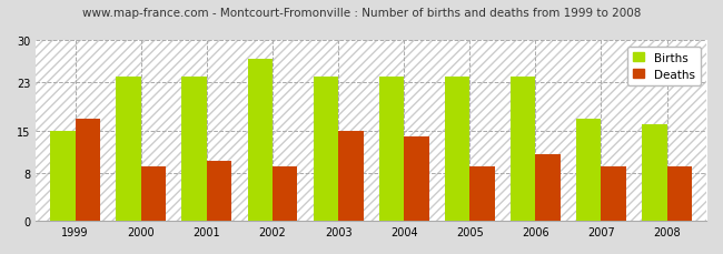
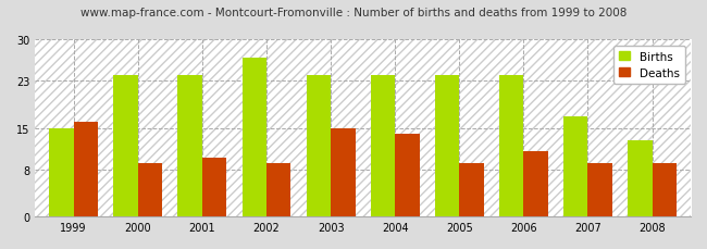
Deaths/1999: 17 -> 16
Births/2008: 16 -> 13
